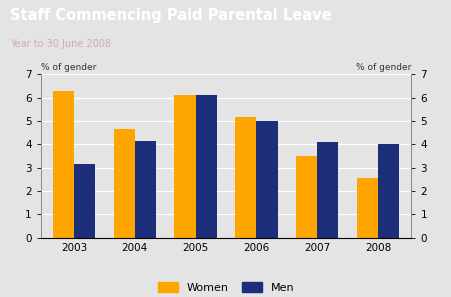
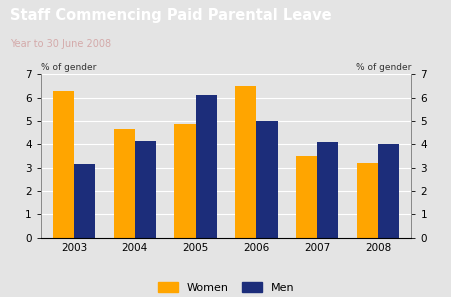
Women/2005: 6.10 -> 4.85
Women/2006: 5.15 -> 6.50
Women/2008: 2.55 -> 3.20
